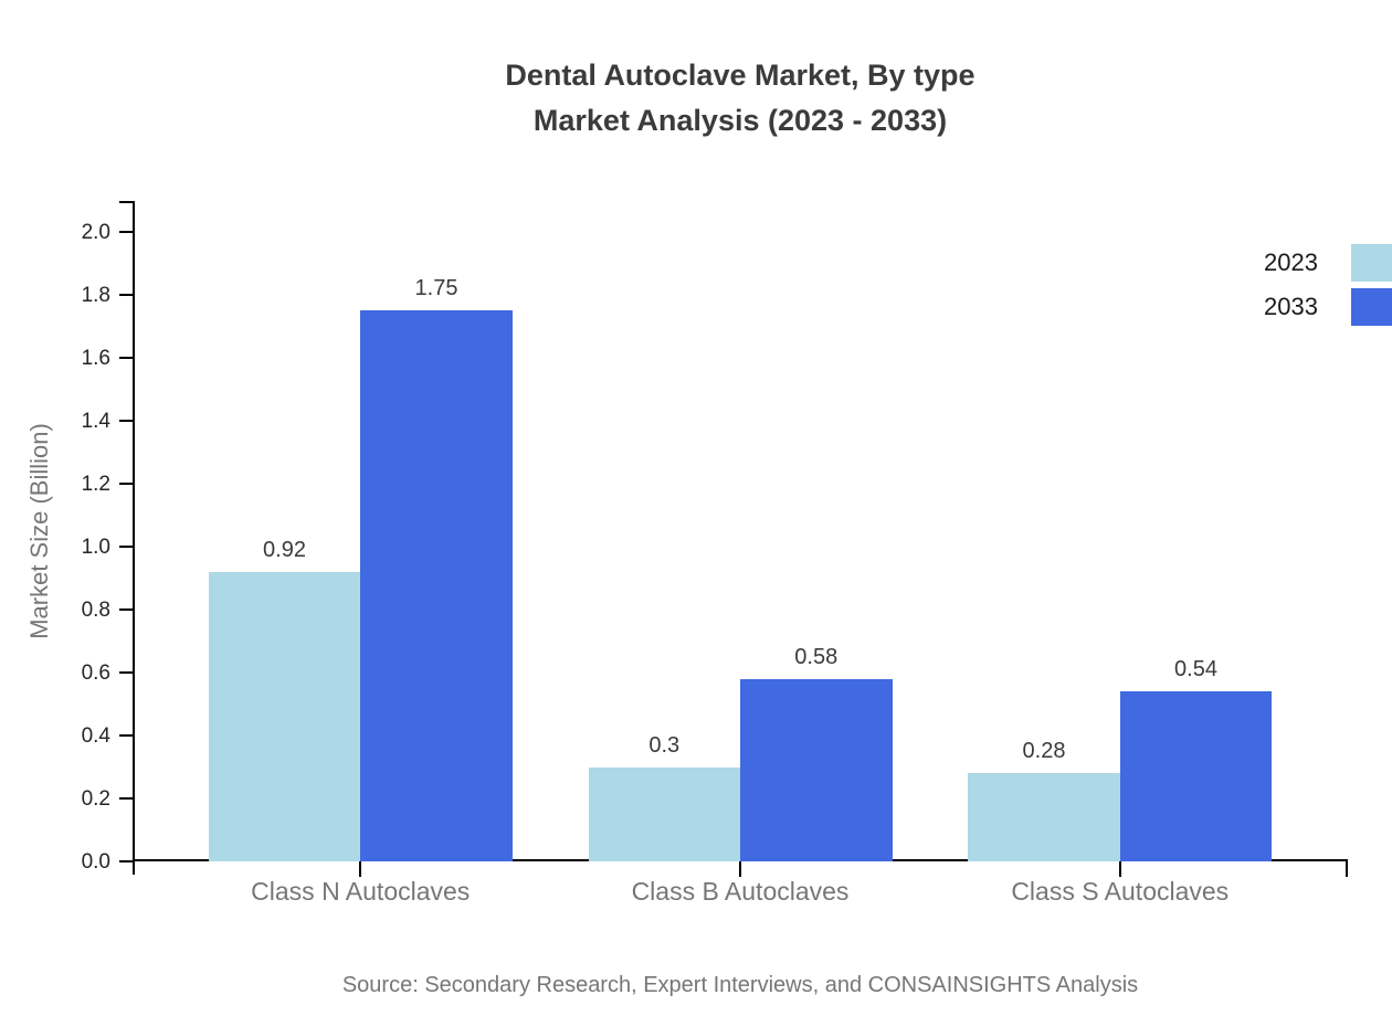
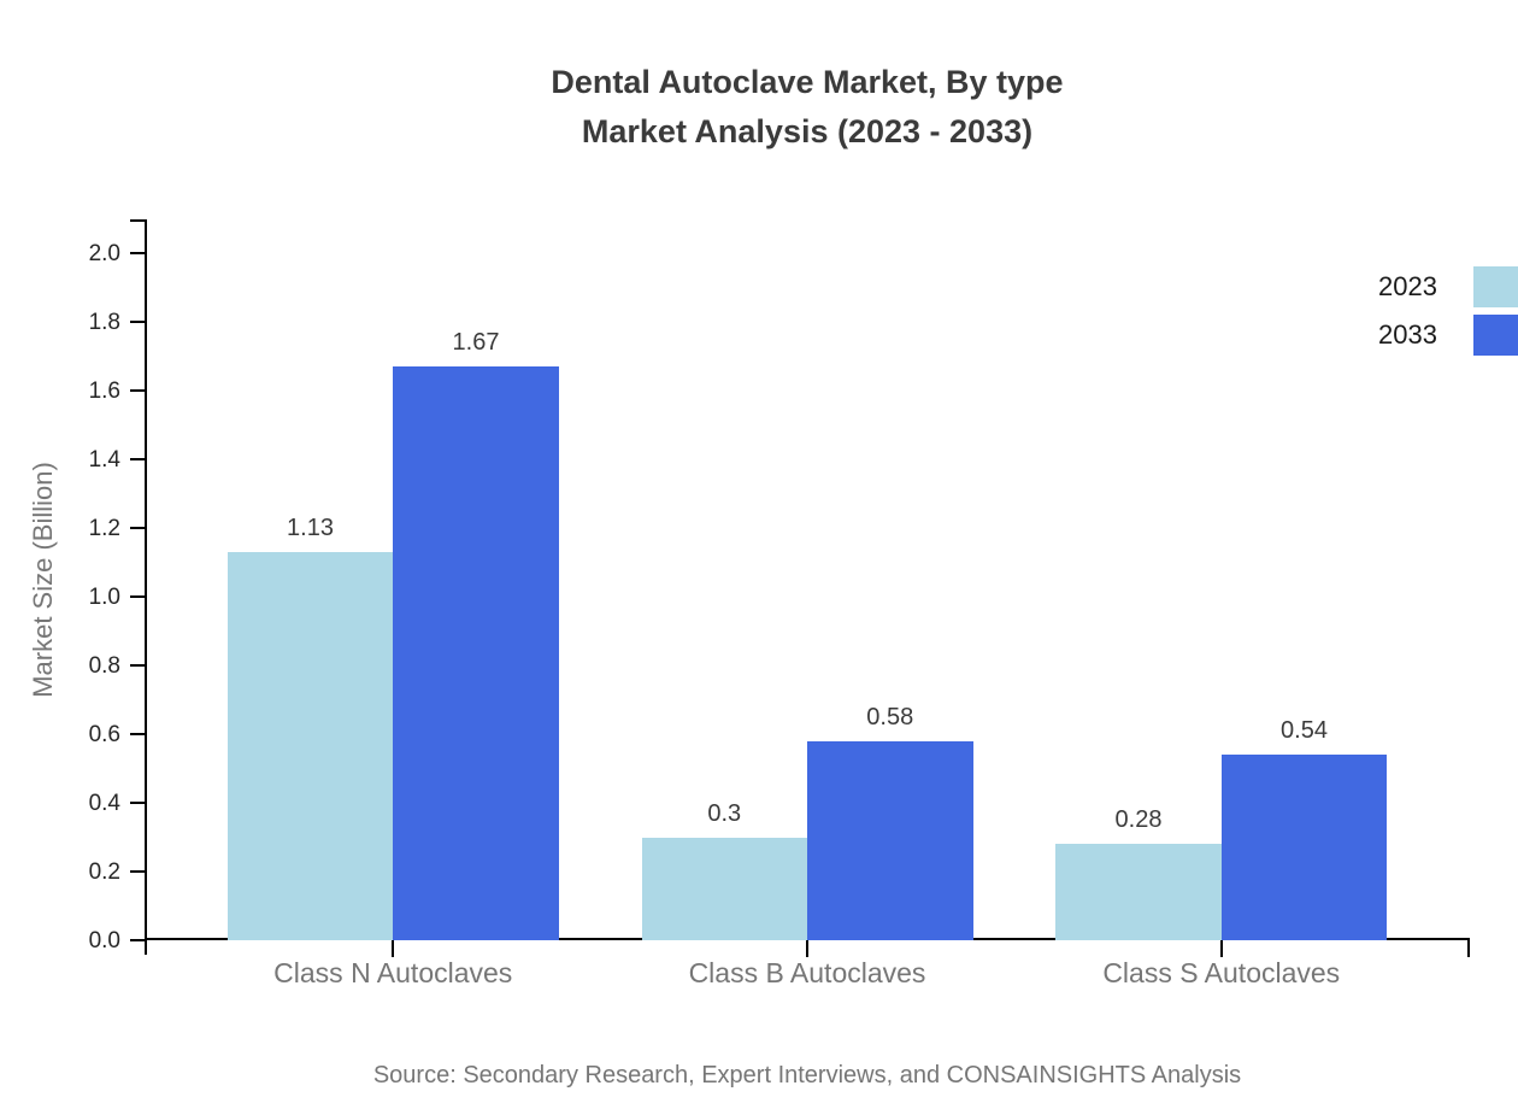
2023/Class N Autoclaves: 0.92 -> 1.13
2033/Class N Autoclaves: 1.75 -> 1.67
